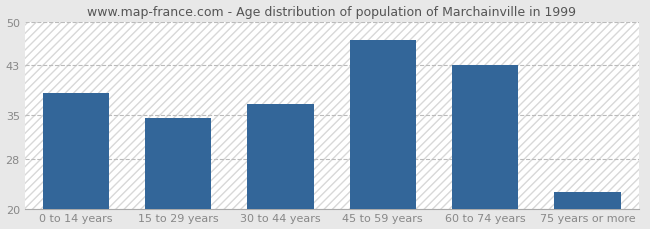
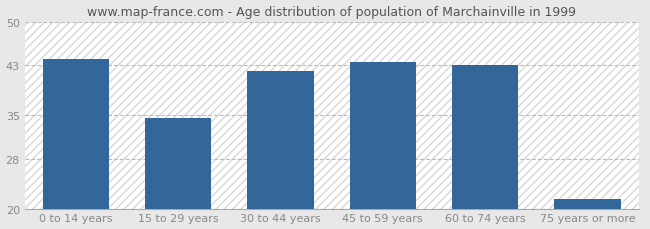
0 to 14 years: 38.6 -> 44.0
30 to 44 years: 36.8 -> 42.0
45 to 59 years: 47.0 -> 43.5
75 years or more: 22.6 -> 21.5
